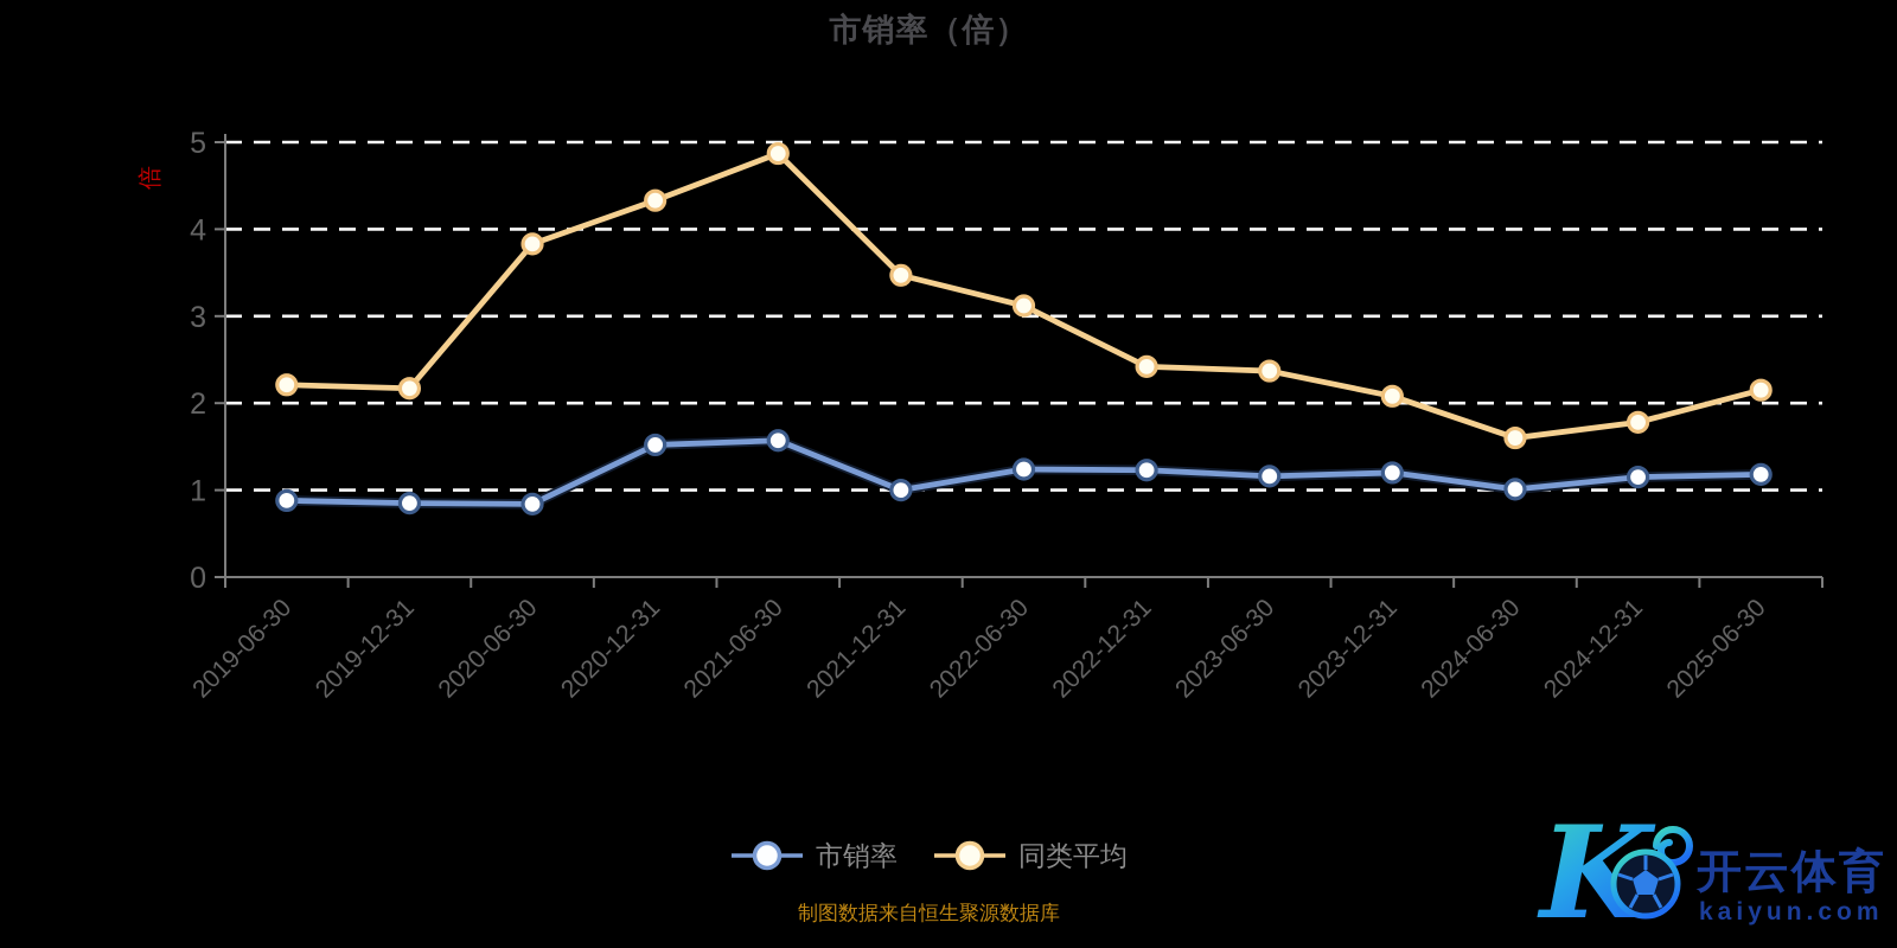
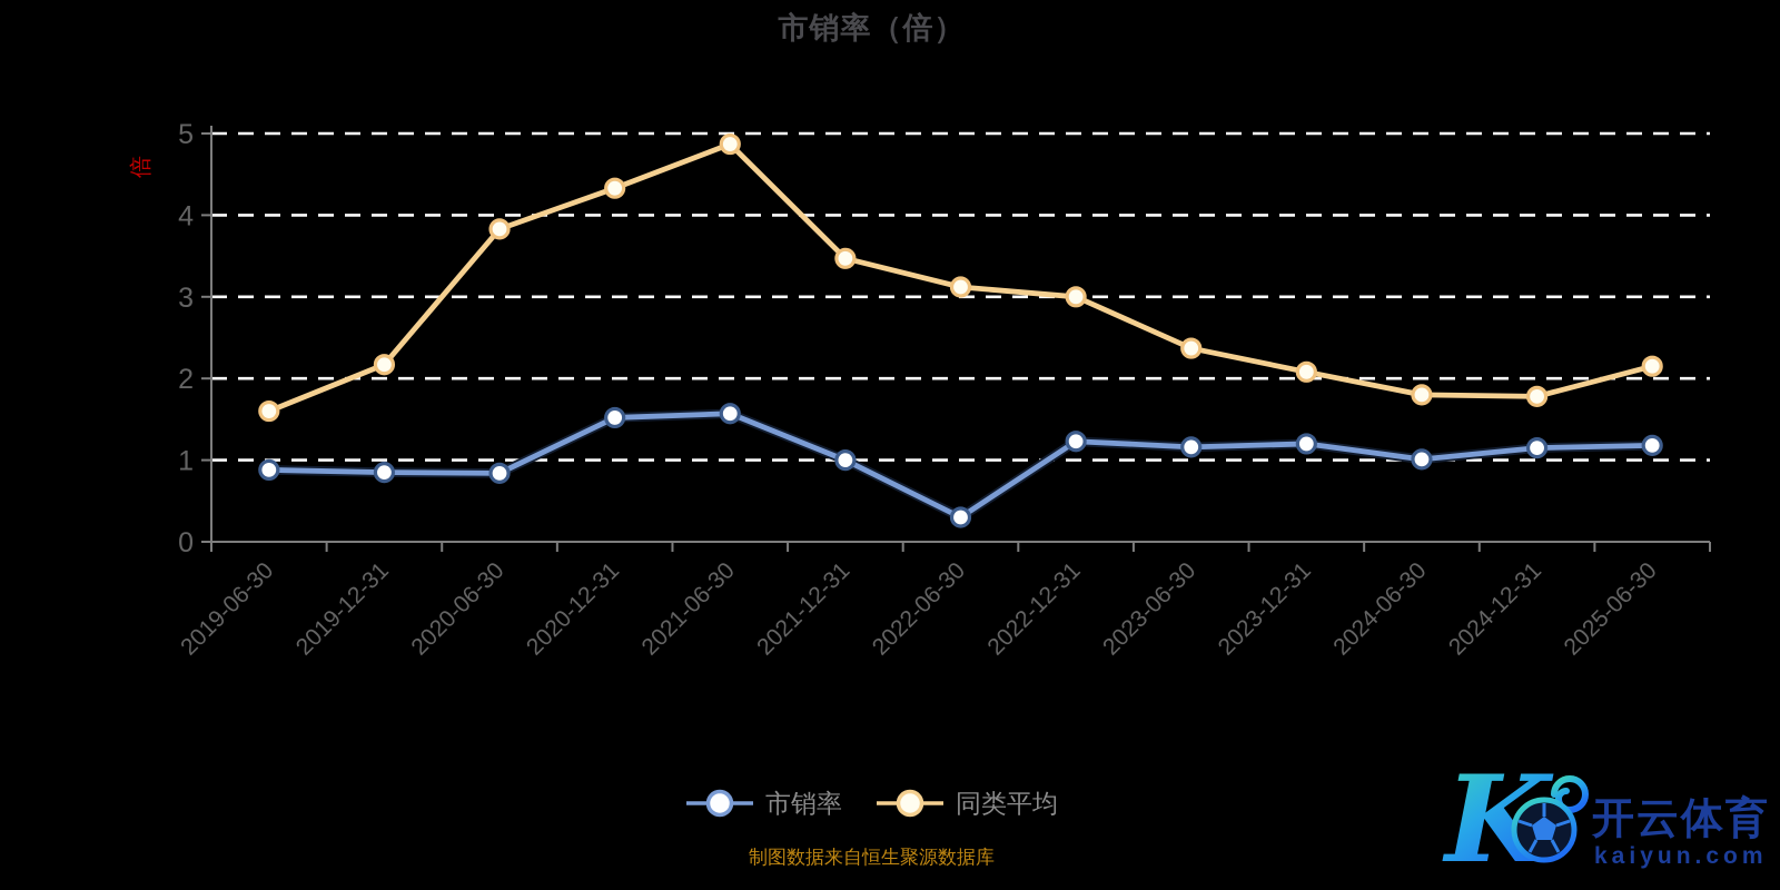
同类平均/2019-06-30: 2.2 -> 1.6
市销率/2022-06-30: 1.2 -> 0.3
同类平均/2022-12-31: 2.4 -> 3.0
同类平均/2024-06-30: 1.6 -> 1.8
